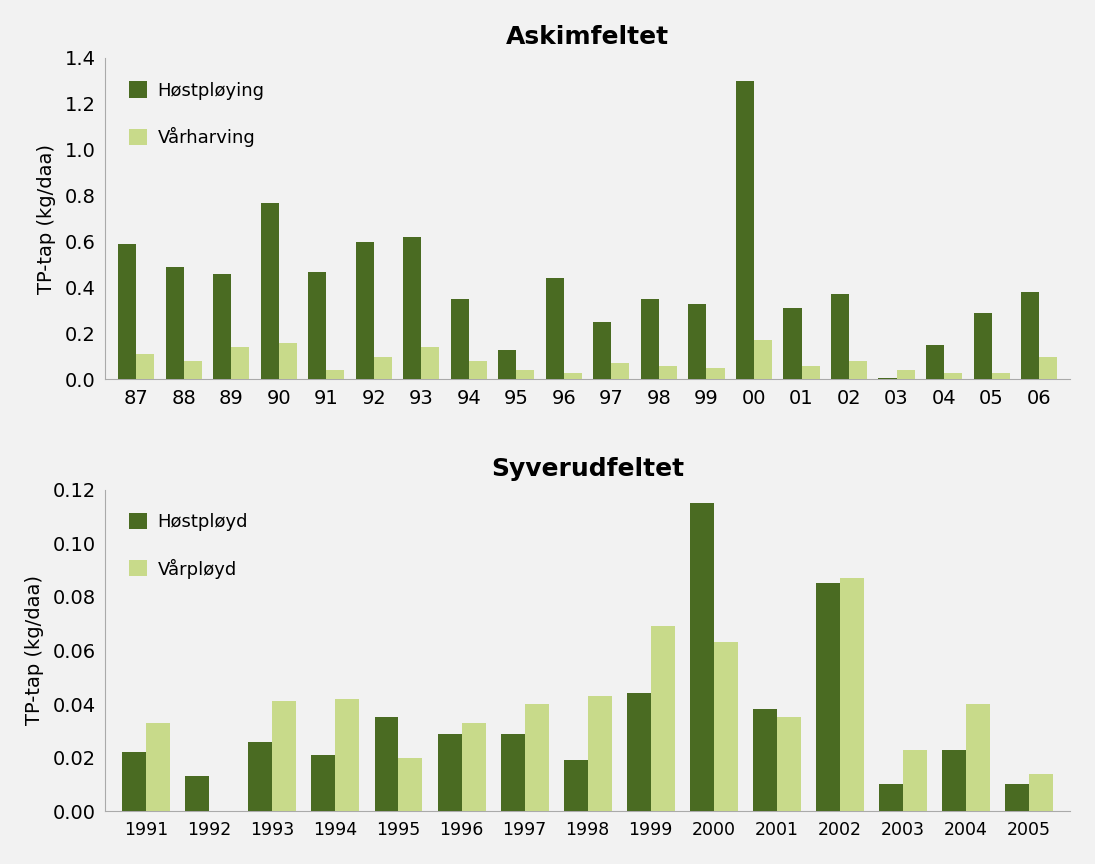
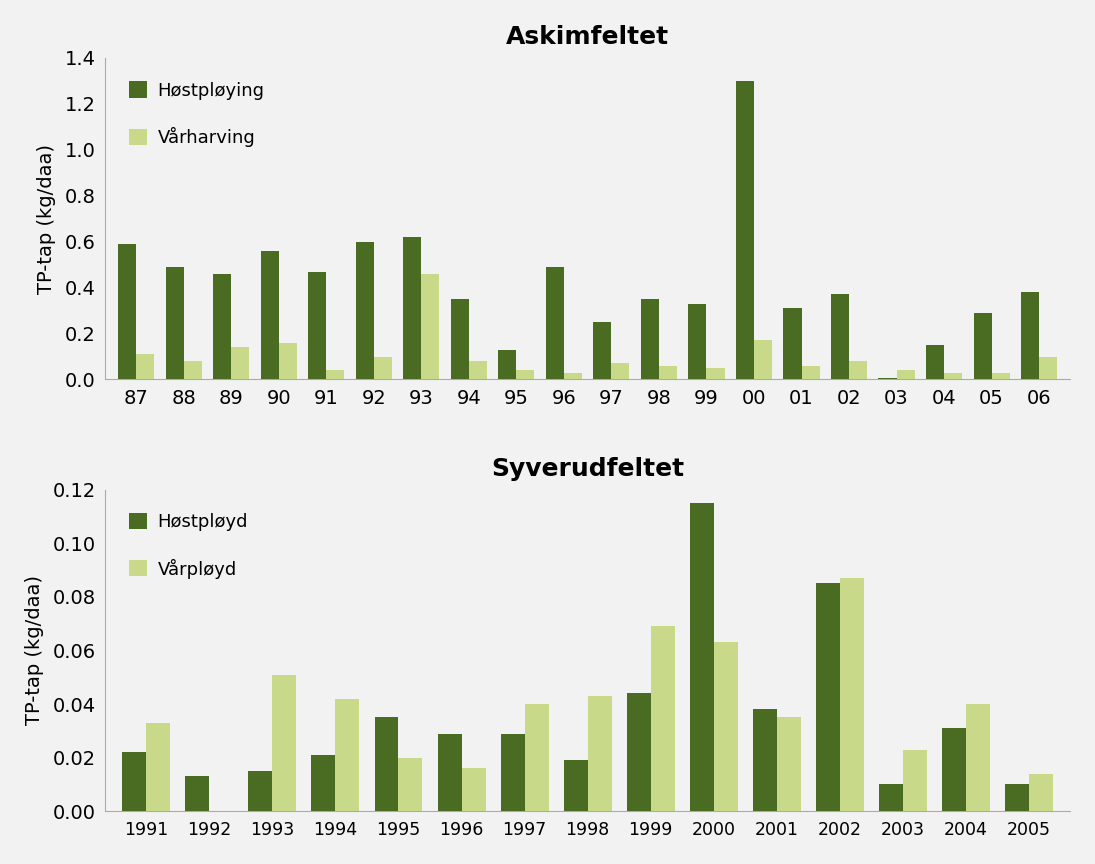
Askimfeltet/Høstpløying/90: 0.770 -> 0.560
Askimfeltet/Vårharving/93: 0.14 -> 0.46
Askimfeltet/Høstpløying/96: 0.440 -> 0.490
Syverudfeltet/Høstpløyd/1993: 0.026 -> 0.015
Syverudfeltet/Vårpløyd/1993: 0.041 -> 0.051
Syverudfeltet/Vårpløyd/1996: 0.033 -> 0.016
Syverudfeltet/Høstpløyd/2004: 0.023 -> 0.031
